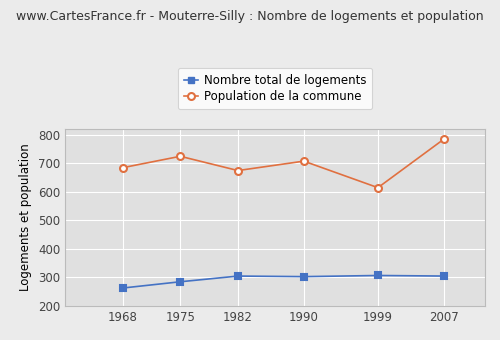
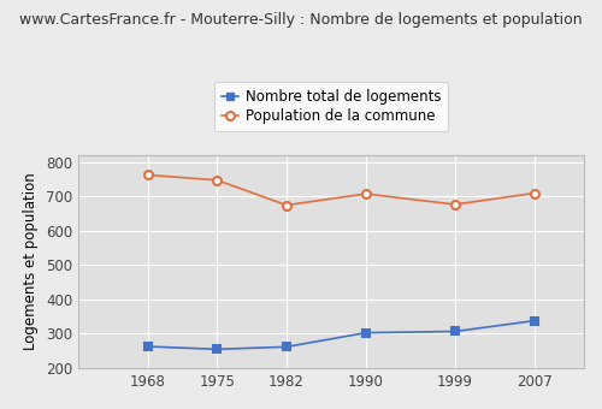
Population de la commune/1968: 685 -> 763
Nombre total de logements/1975: 285 -> 255
Population de la commune/1975: 725 -> 748
Nombre total de logements/1982: 305 -> 262
Population de la commune/1999: 615 -> 677
Nombre total de logements/2007: 305 -> 338
Population de la commune/2007: 785 -> 710
